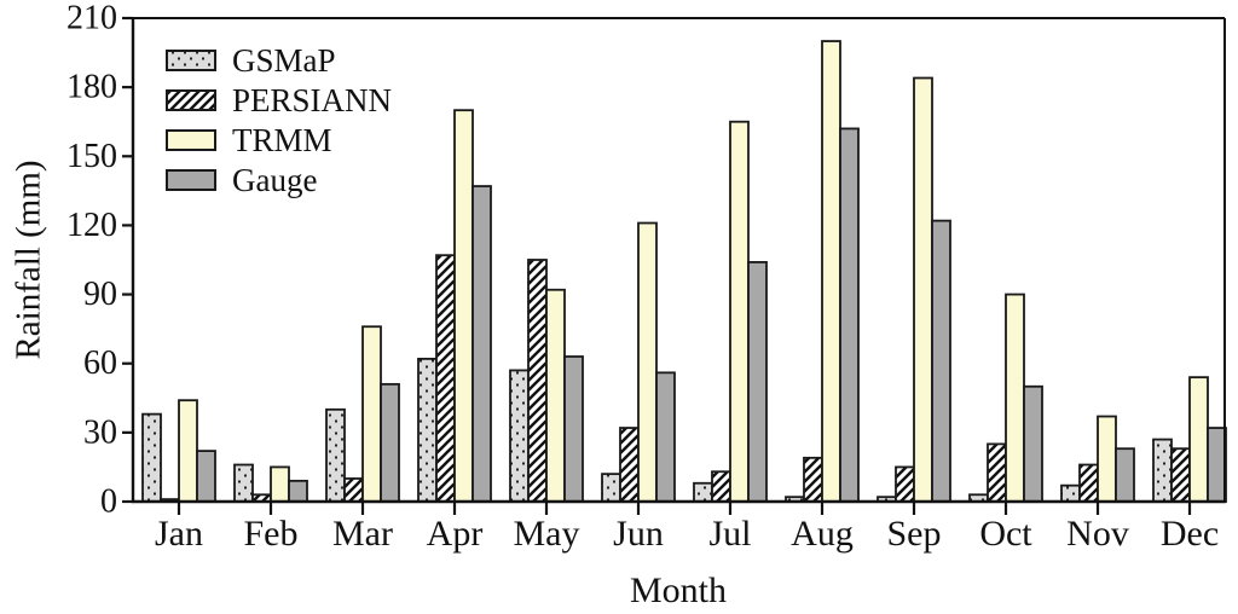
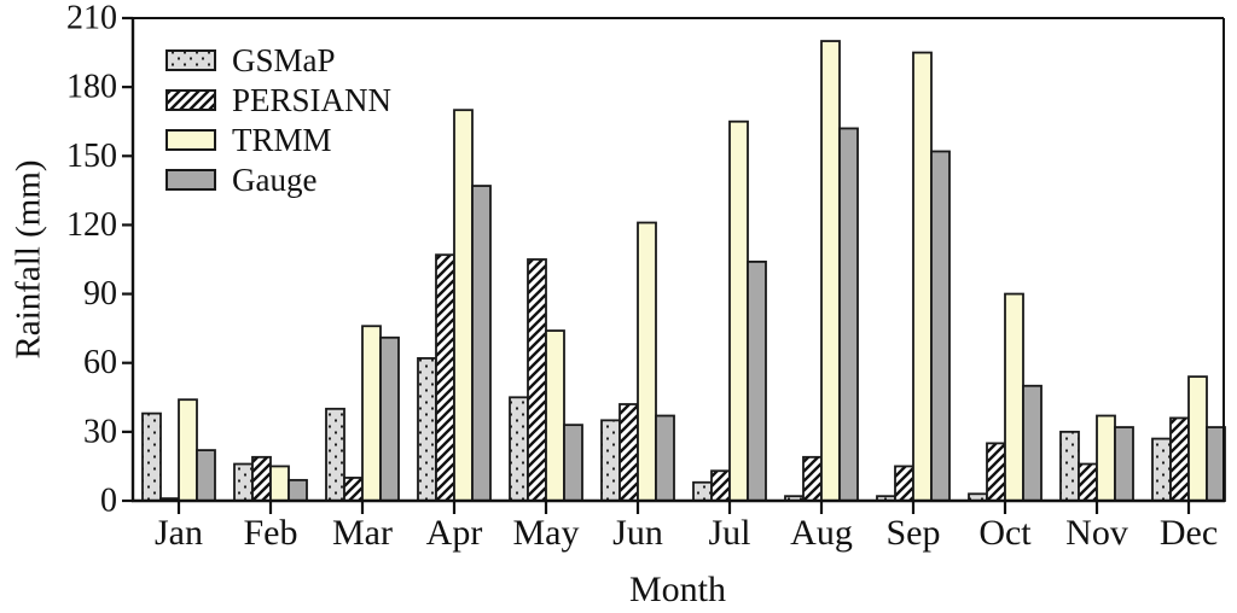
PERSIANN/Feb: 3 -> 19
Gauge/Mar: 51 -> 71
GSMaP/May: 57 -> 45
TRMM/May: 92 -> 74
Gauge/May: 63 -> 33
GSMaP/Jun: 12 -> 35
PERSIANN/Jun: 32 -> 42
Gauge/Jun: 56 -> 37
TRMM/Sep: 184 -> 195
Gauge/Sep: 122 -> 152
GSMaP/Nov: 7 -> 30
Gauge/Nov: 23 -> 32
PERSIANN/Dec: 23 -> 36
